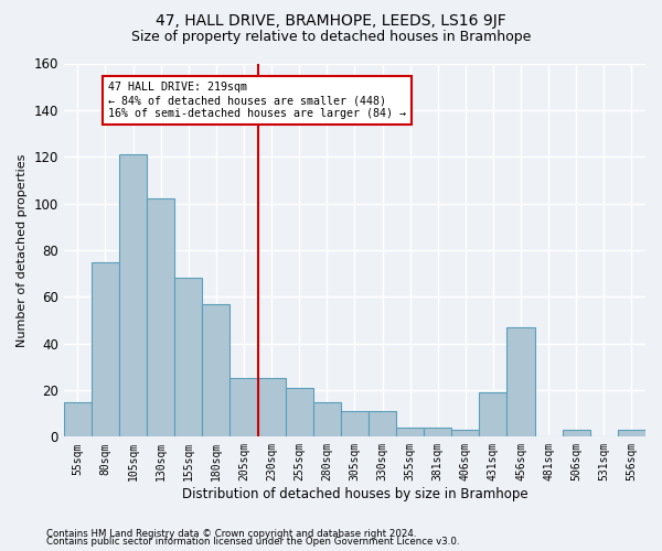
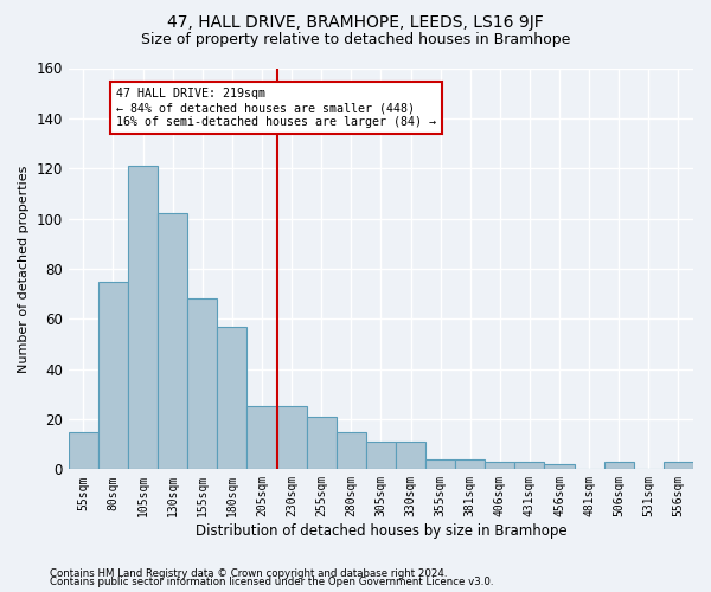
431sqm: 19 -> 3
456sqm: 47 -> 2
